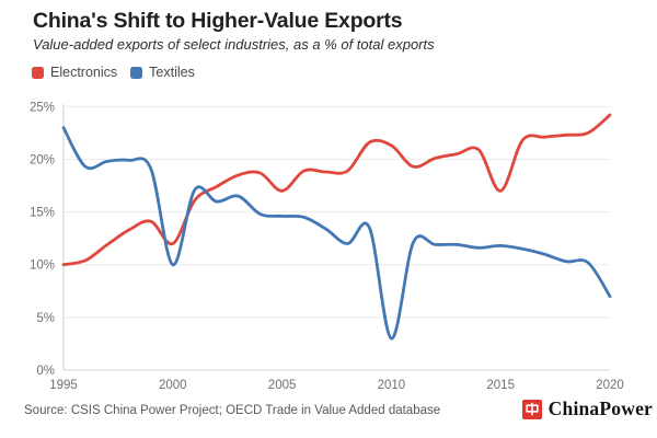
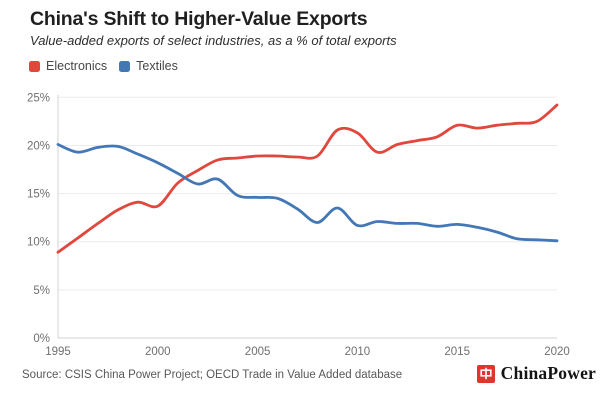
Electronics/1995: 10% -> 9%
Textiles/1995: 23% -> 20%
Electronics/2000: 12% -> 14%
Textiles/2000: 10% -> 18%
Electronics/2005: 17% -> 19%
Textiles/2010: 3% -> 12%
Electronics/2015: 17% -> 22%
Textiles/2020: 7% -> 10%
